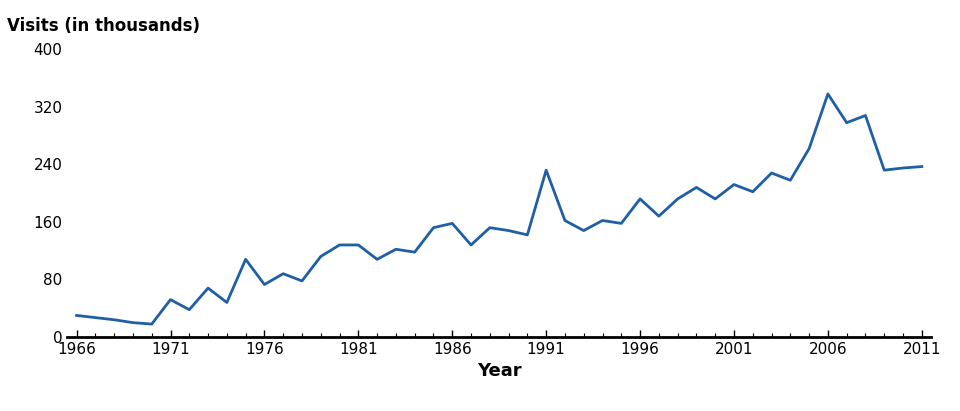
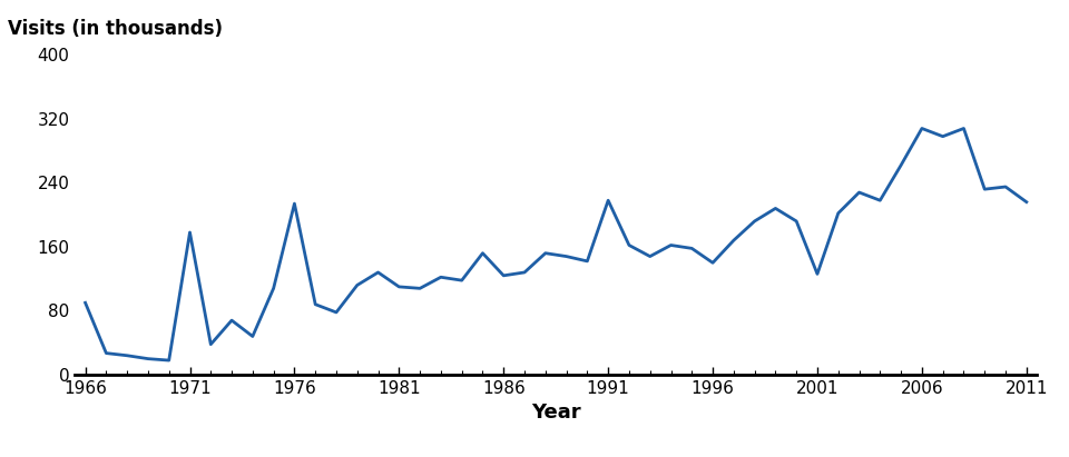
1966: 30 -> 90
1971: 52 -> 178
1976: 73 -> 214
1981: 128 -> 110
1986: 158 -> 124
1991: 232 -> 218
1996: 192 -> 140
2001: 212 -> 126
2006: 338 -> 308
2011: 237 -> 216
